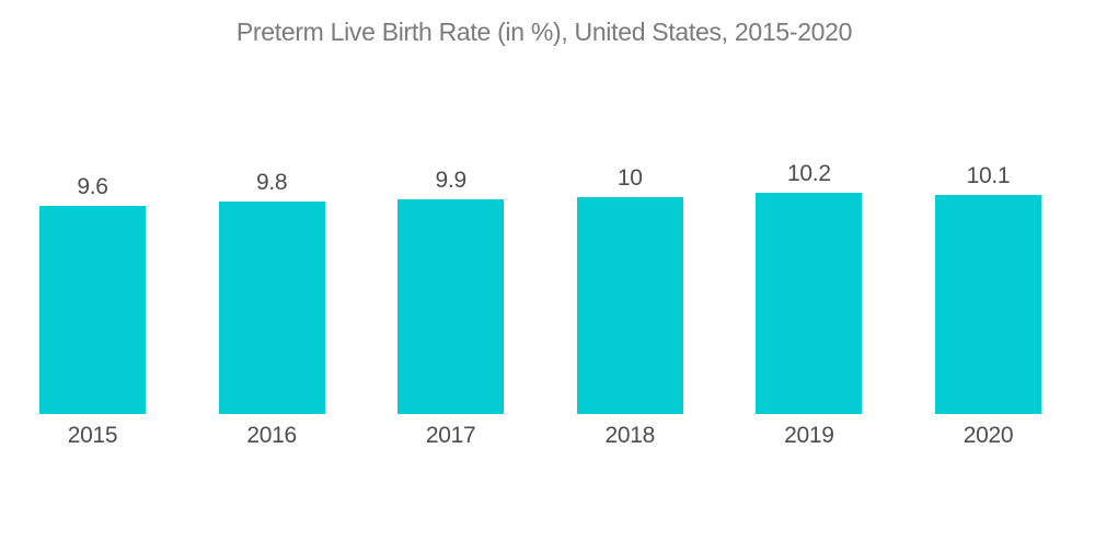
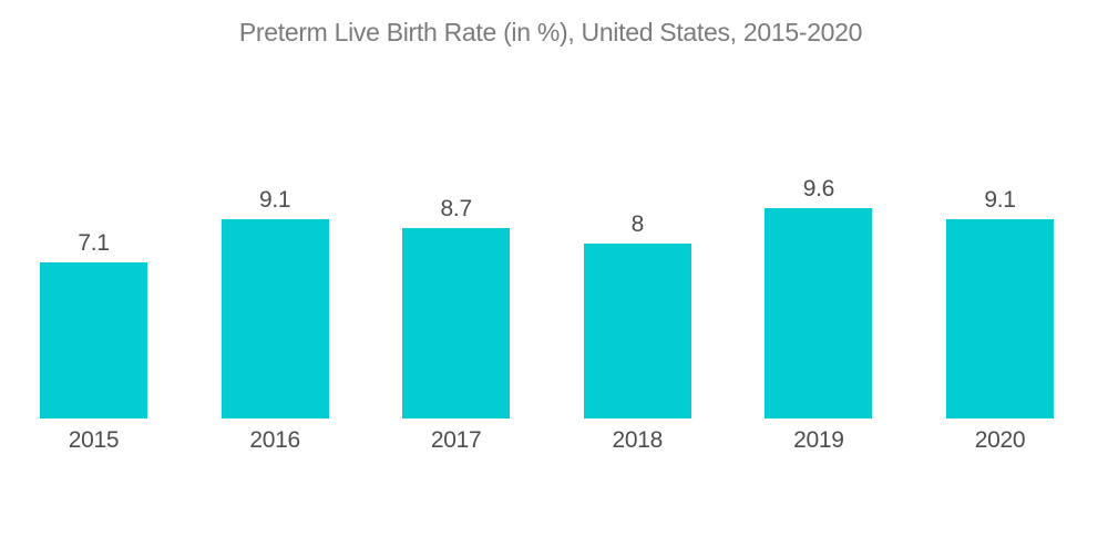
2015: 9.6 -> 7.1
2016: 9.8 -> 9.1
2017: 9.9 -> 8.7
2018: 10 -> 8
2019: 10.2 -> 9.6
2020: 10.1 -> 9.1
